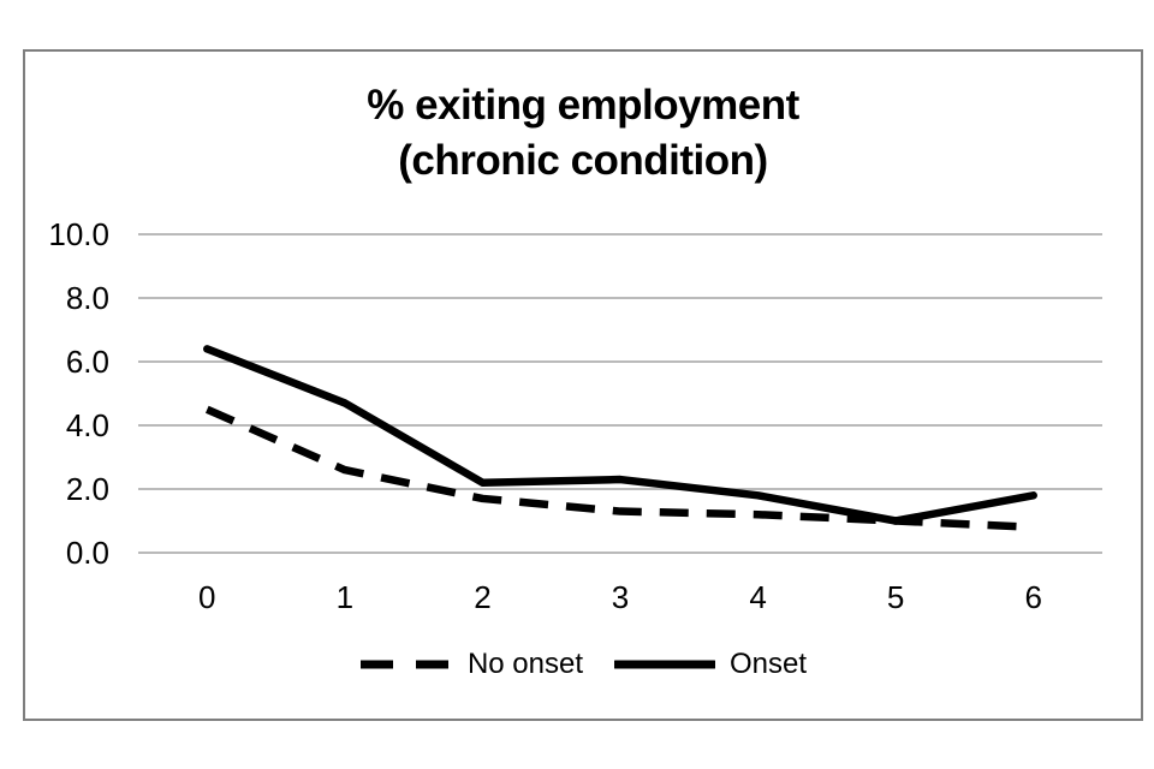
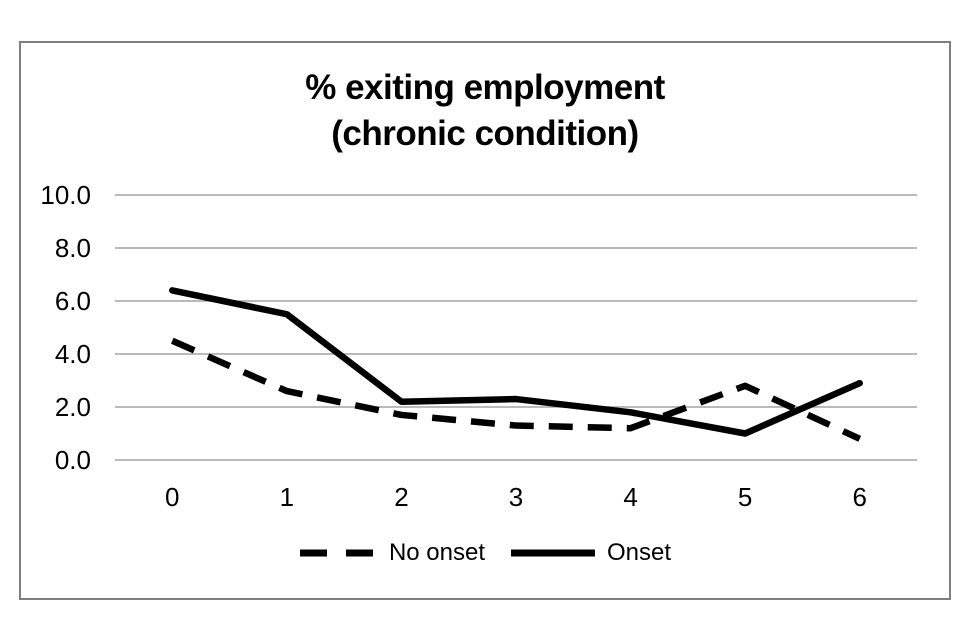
Onset/1: 4.7 -> 5.5
No onset/5: 1.0 -> 2.8
Onset/6: 1.8 -> 2.9
